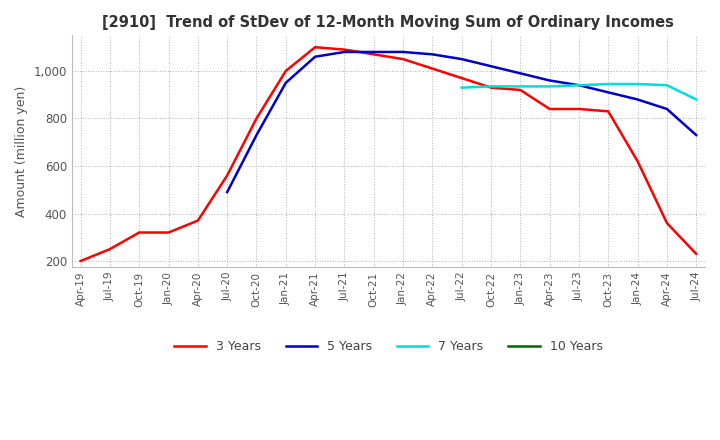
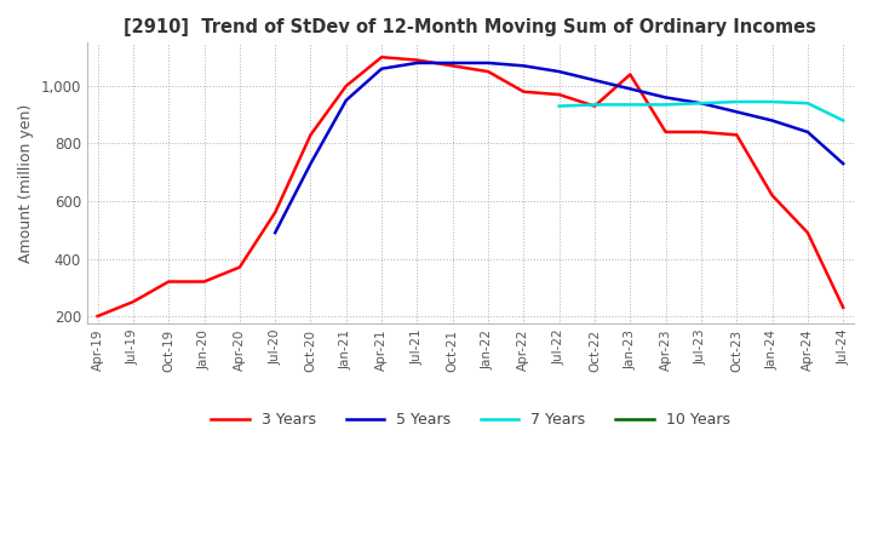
3 Years/Oct-20: 800 -> 830
3 Years/Apr-22: 1,010 -> 980
3 Years/Jan-23: 920 -> 1,040
3 Years/Apr-24: 360 -> 490
